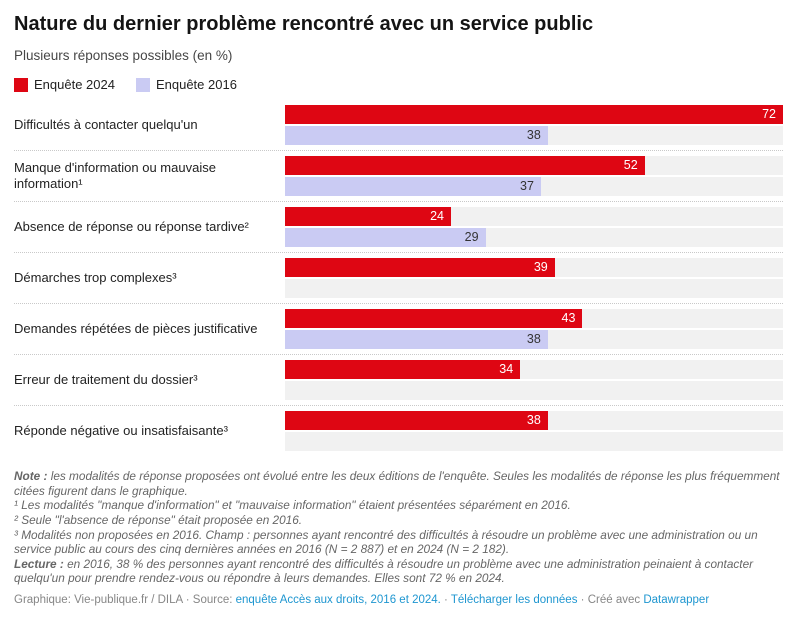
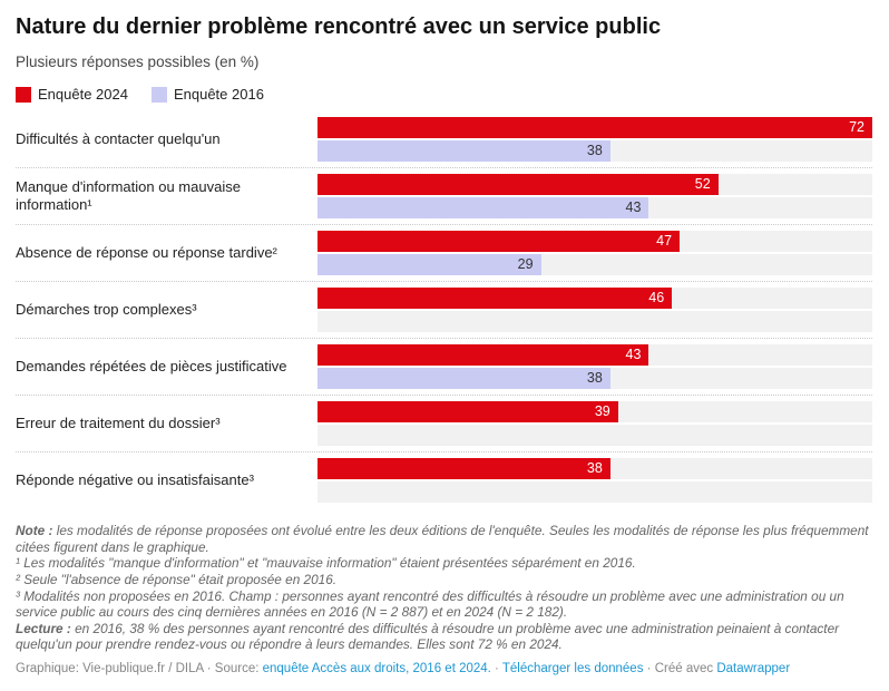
Enquête 2016/Manque d'information ou mauvaise information¹: 37 -> 43
Enquête 2024/Absence de réponse ou réponse tardive²: 24 -> 47
Enquête 2024/Démarches trop complexes³: 39 -> 46
Enquête 2024/Erreur de traitement du dossier³: 34 -> 39
